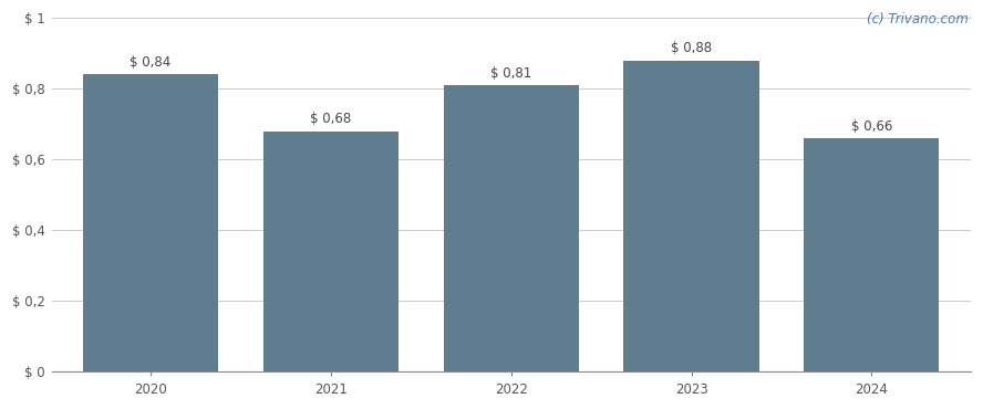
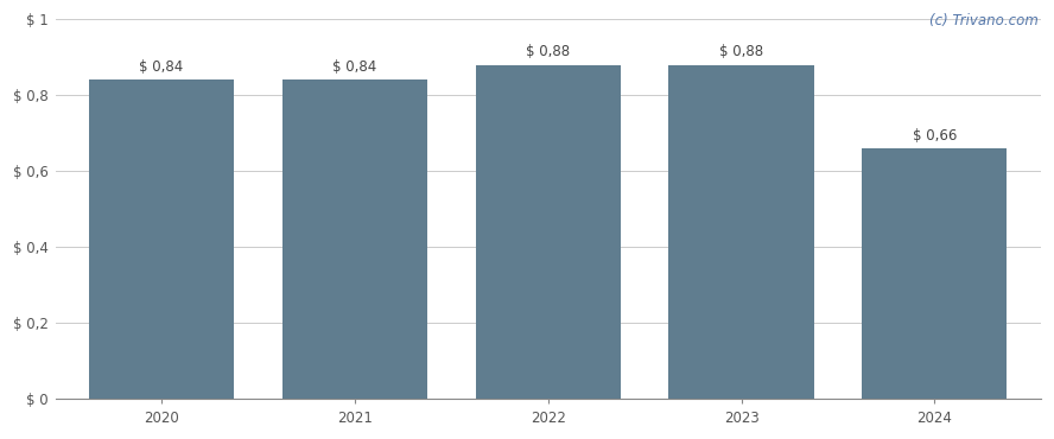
2021: 0,68 -> 0,84
2022: 0,81 -> 0,88
